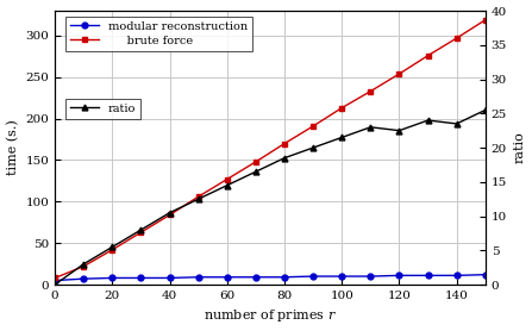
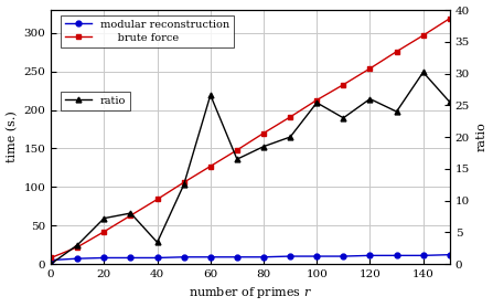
ratio/20: 5.5 -> 7.2
ratio/40: 10.5 -> 3.4
ratio/60: 14.5 -> 26.6
ratio/100: 21.5 -> 25.4
ratio/120: 22.5 -> 26.0
ratio/140: 23.5 -> 30.2
